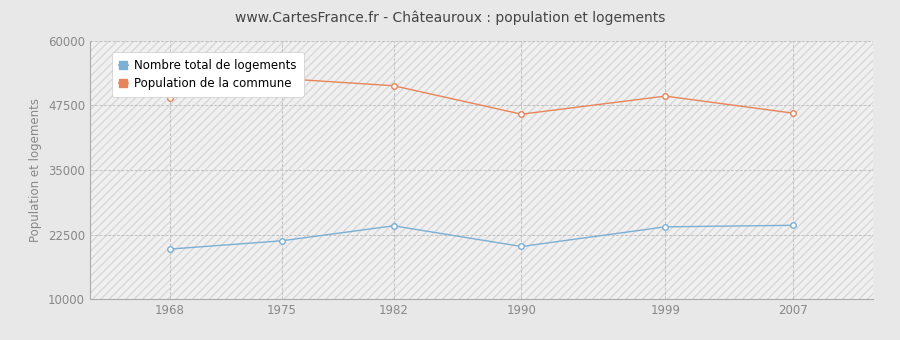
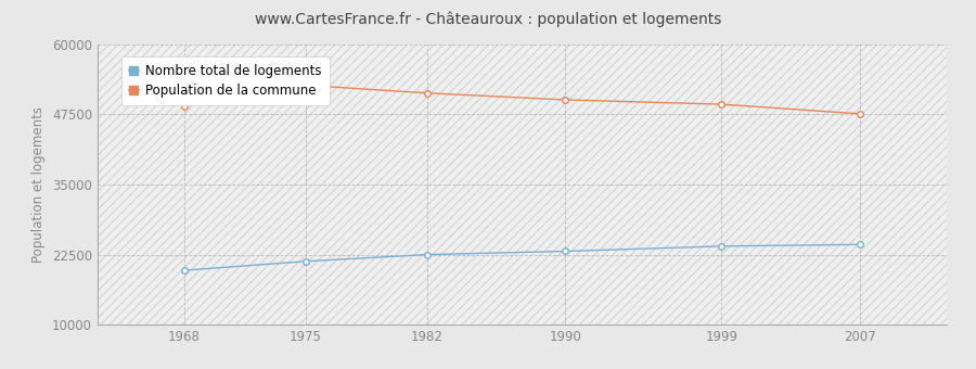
Nombre total de logements/1982: 24200 -> 22500
Nombre total de logements/1990: 20200 -> 23100
Population de la commune/1990: 45800 -> 50100
Population de la commune/2007: 46000 -> 47600
